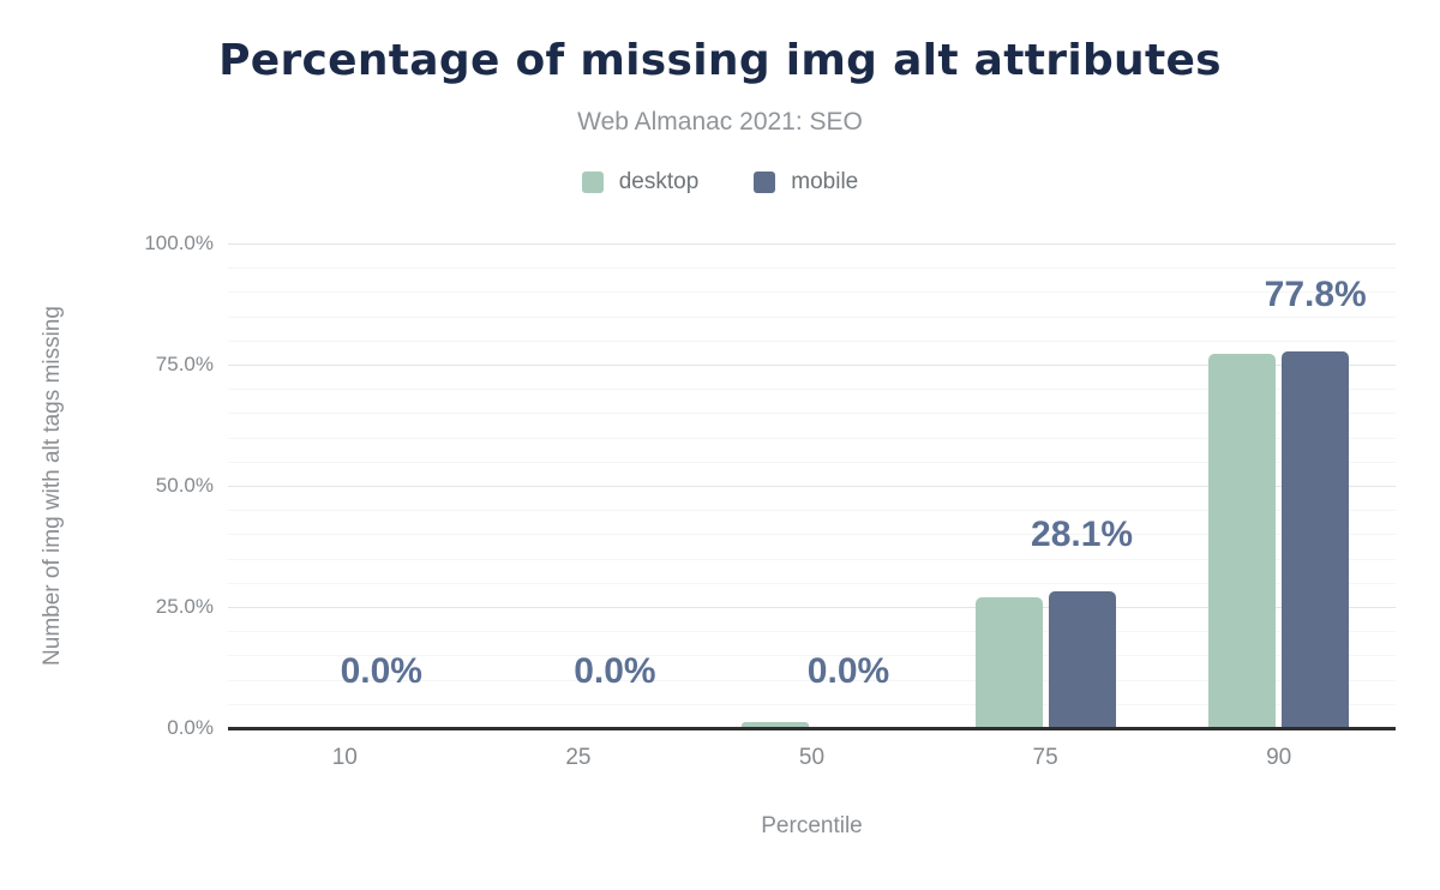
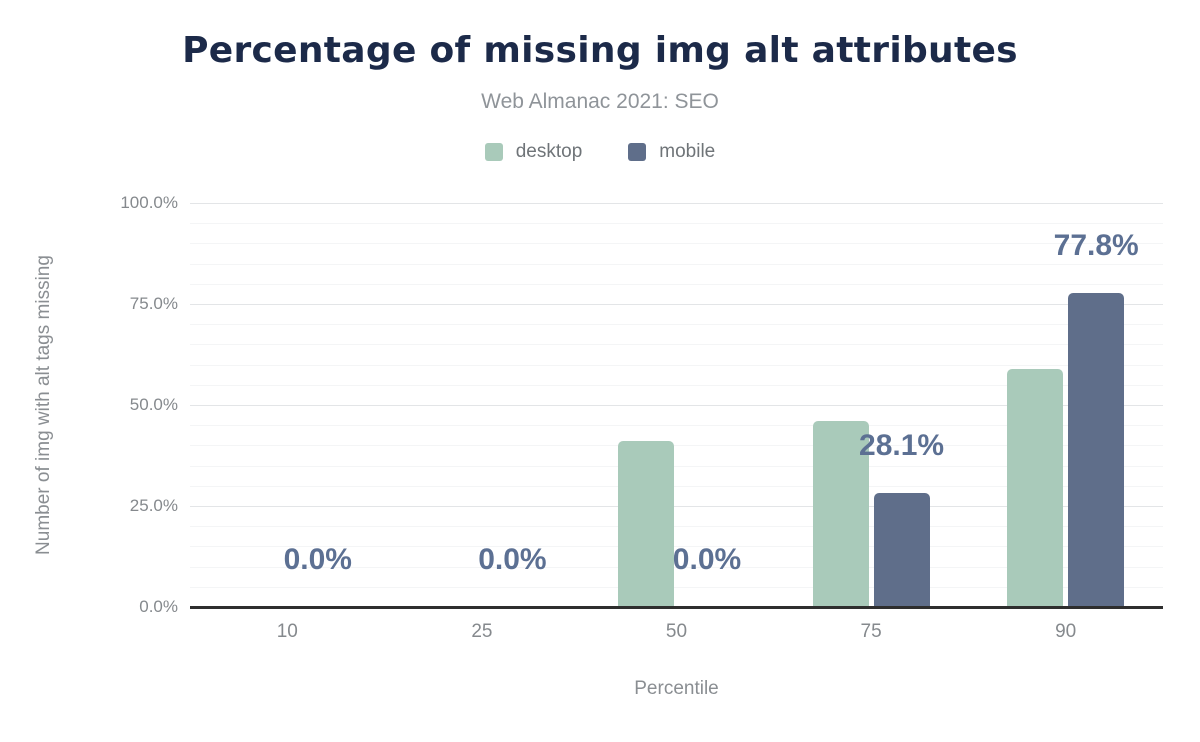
desktop/50: 1% -> 41%
desktop/75: 27% -> 46%
desktop/90: 77% -> 59%
